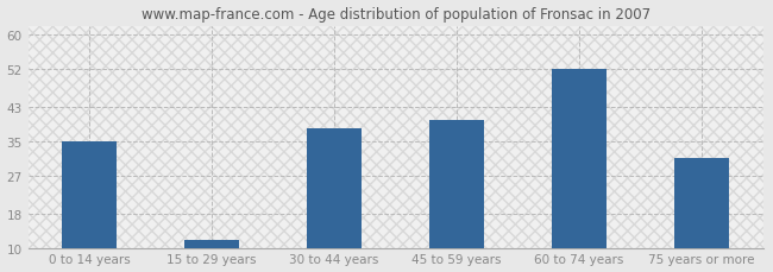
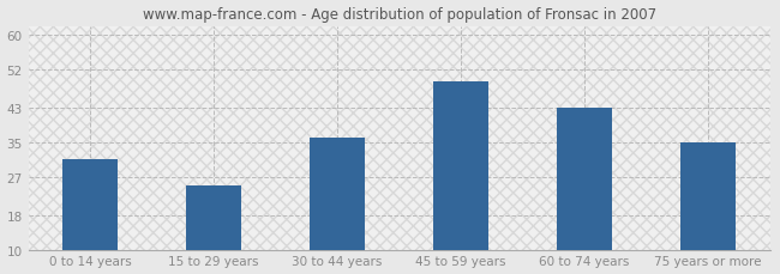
0 to 14 years: 35 -> 31
15 to 29 years: 12 -> 25
30 to 44 years: 38 -> 36
45 to 59 years: 40 -> 49
60 to 74 years: 52 -> 43
75 years or more: 31 -> 35
